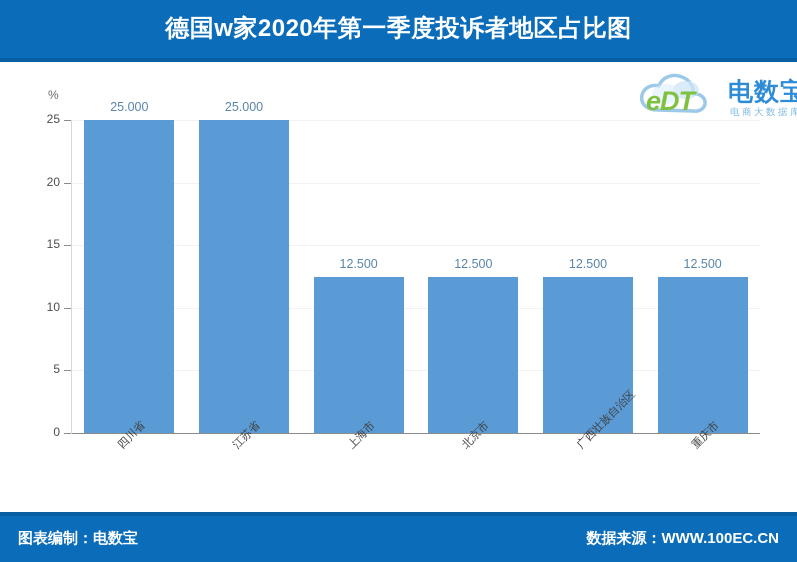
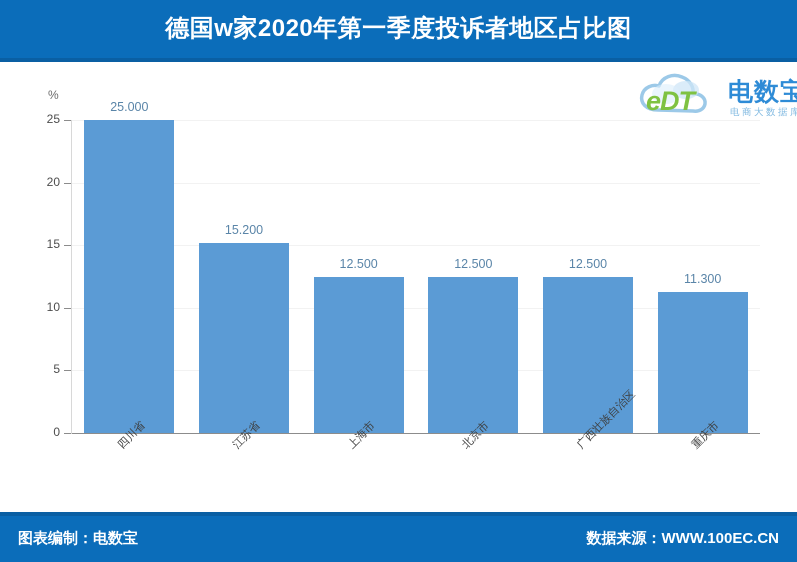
江苏省: 25.000 -> 15.200
重庆市: 12.500 -> 11.300
